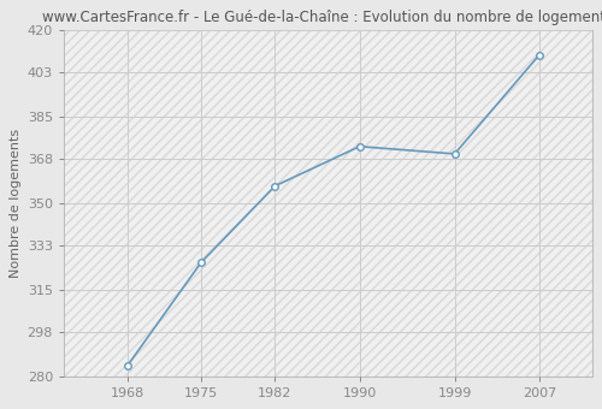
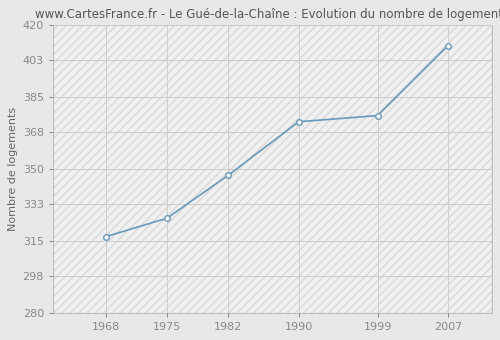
1968: 284 -> 317
1982: 357 -> 347
1999: 370 -> 376
